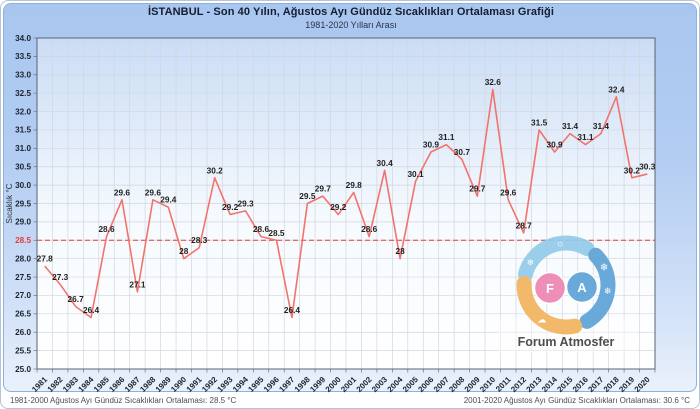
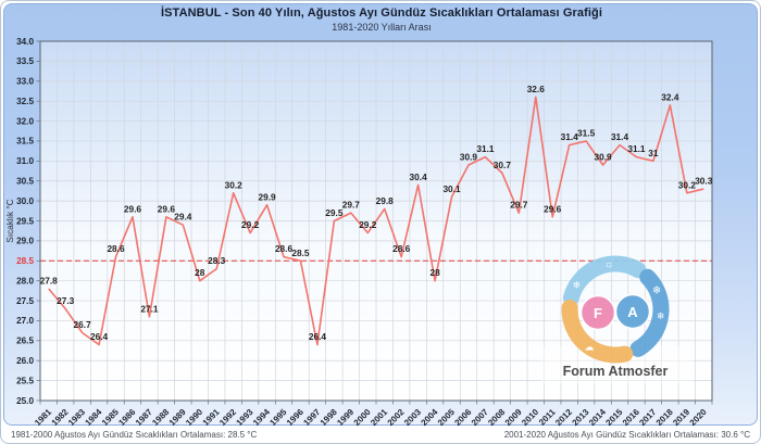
1994: 29.3 -> 29.9
2012: 28.7 -> 31.4
2017: 31.4 -> 31
